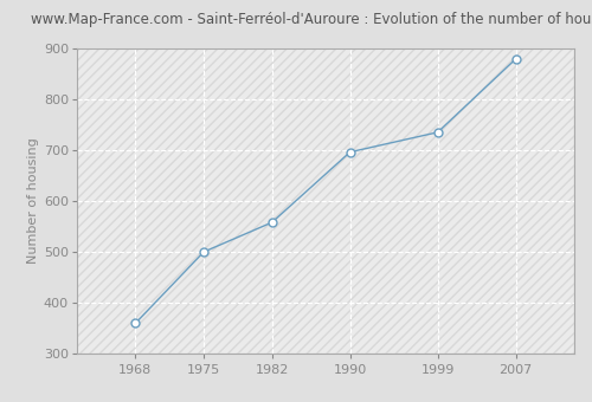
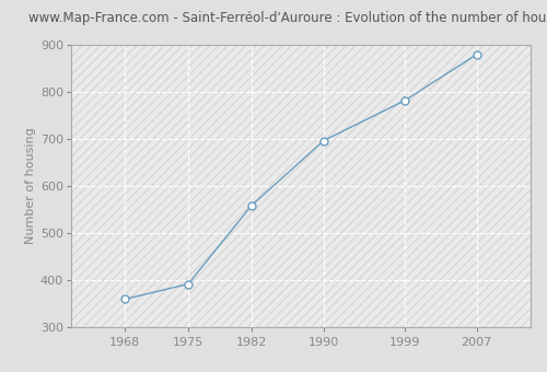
1975: 500 -> 392
1999: 735 -> 781
